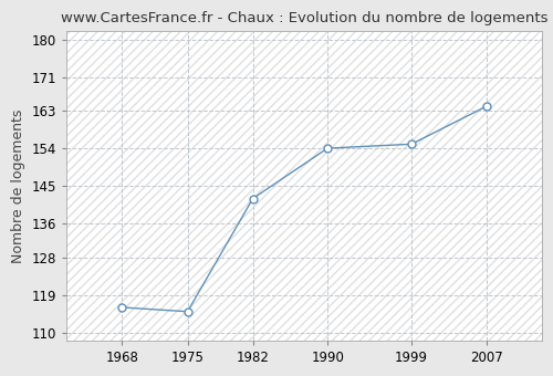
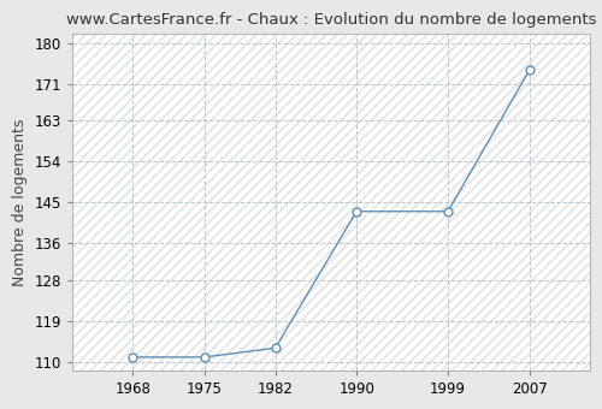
1968: 116 -> 111
1975: 115 -> 111
1982: 142 -> 113
1990: 154 -> 143
1999: 155 -> 143
2007: 164 -> 174
